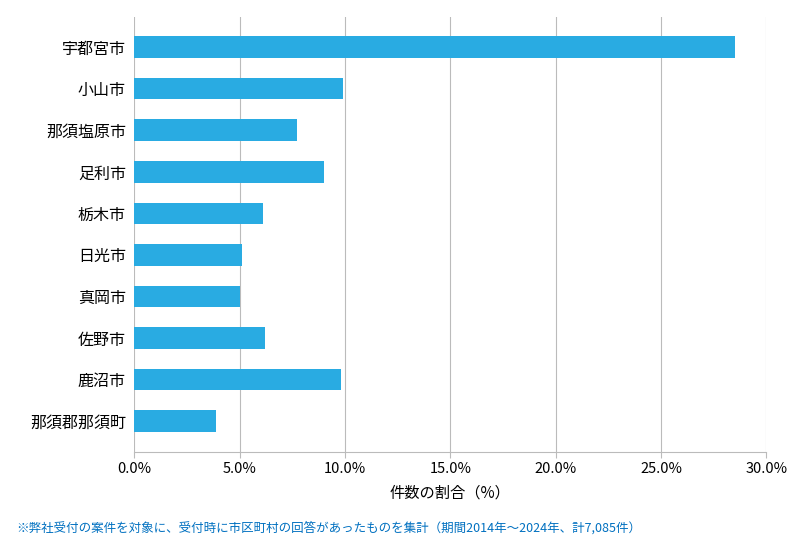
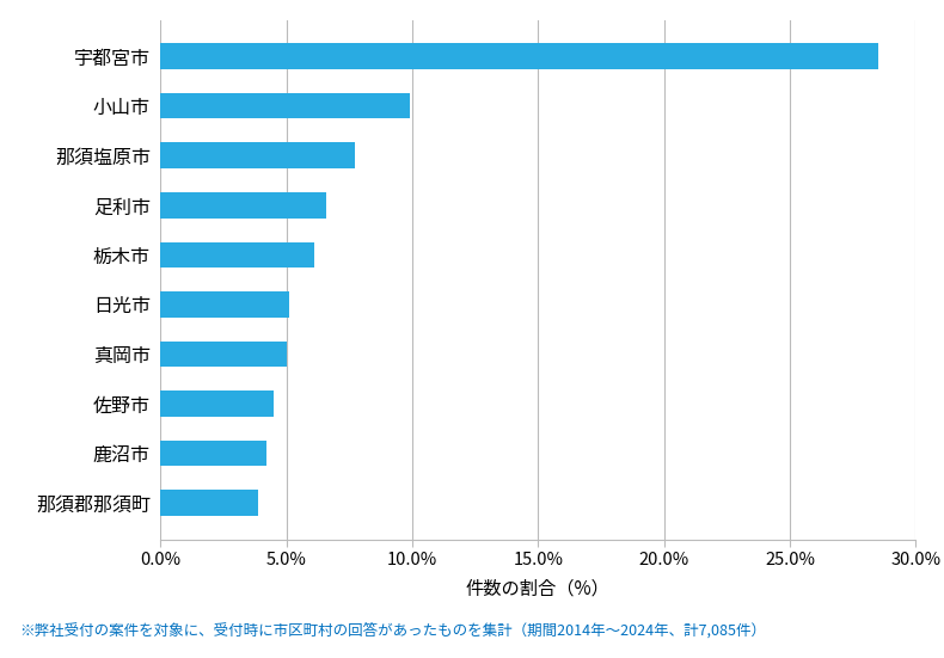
足利市: 9.0% -> 6.6%
佐野市: 6.2% -> 4.5%
鹿沼市: 9.8% -> 4.2%
